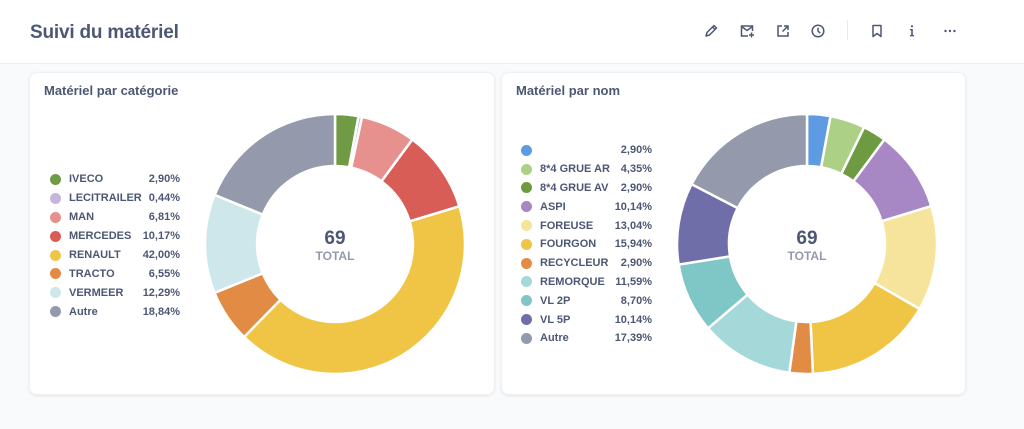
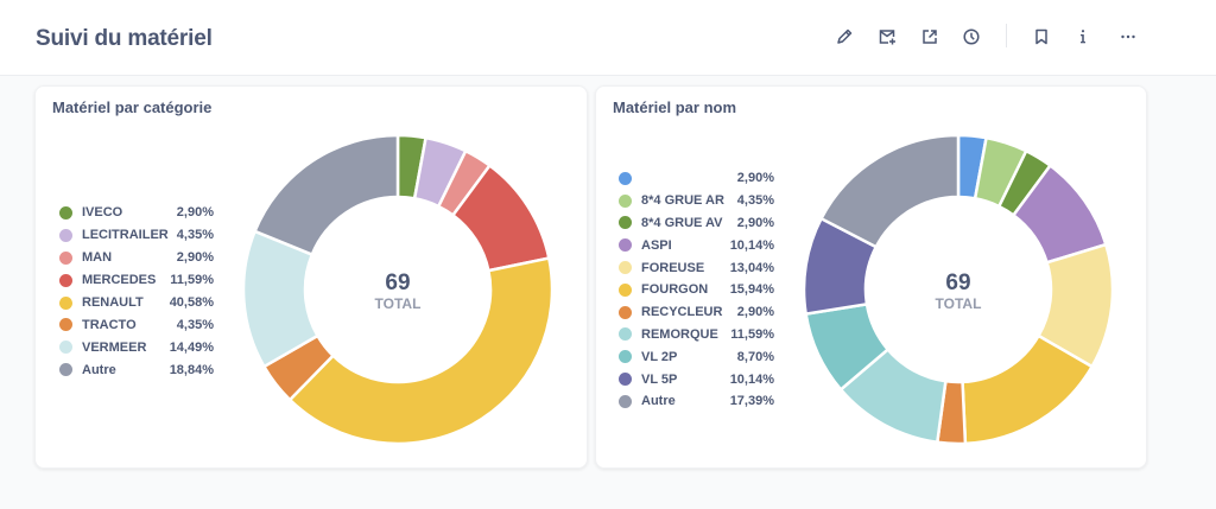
Matériel par catégorie/LECITRAILER: 0,44% -> 4,35%
Matériel par catégorie/MAN: 6,81% -> 2,90%
Matériel par catégorie/MERCEDES: 10,17% -> 11,59%
Matériel par catégorie/RENAULT: 42,00% -> 40,58%
Matériel par catégorie/TRACTO: 6,55% -> 4,35%
Matériel par catégorie/VERMEER: 12,29% -> 14,49%
